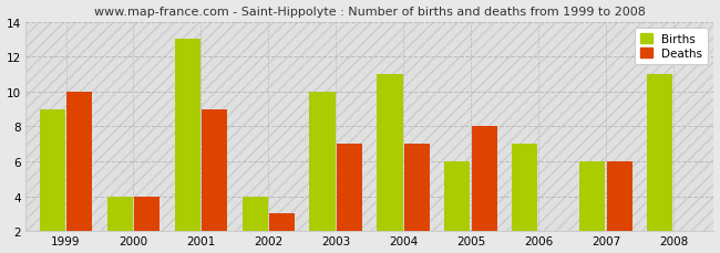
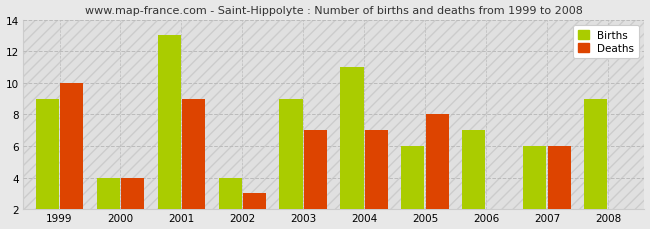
Births/2003: 10 -> 9
Births/2008: 11 -> 9
